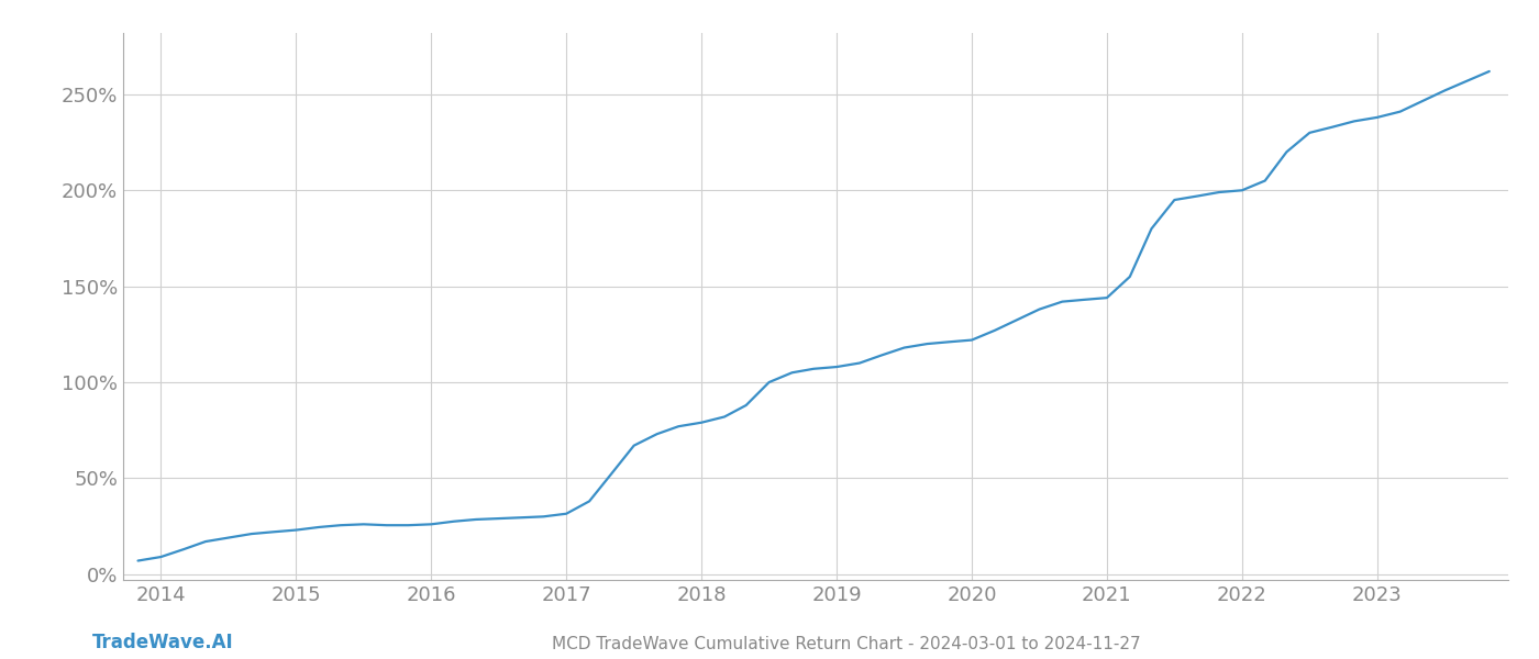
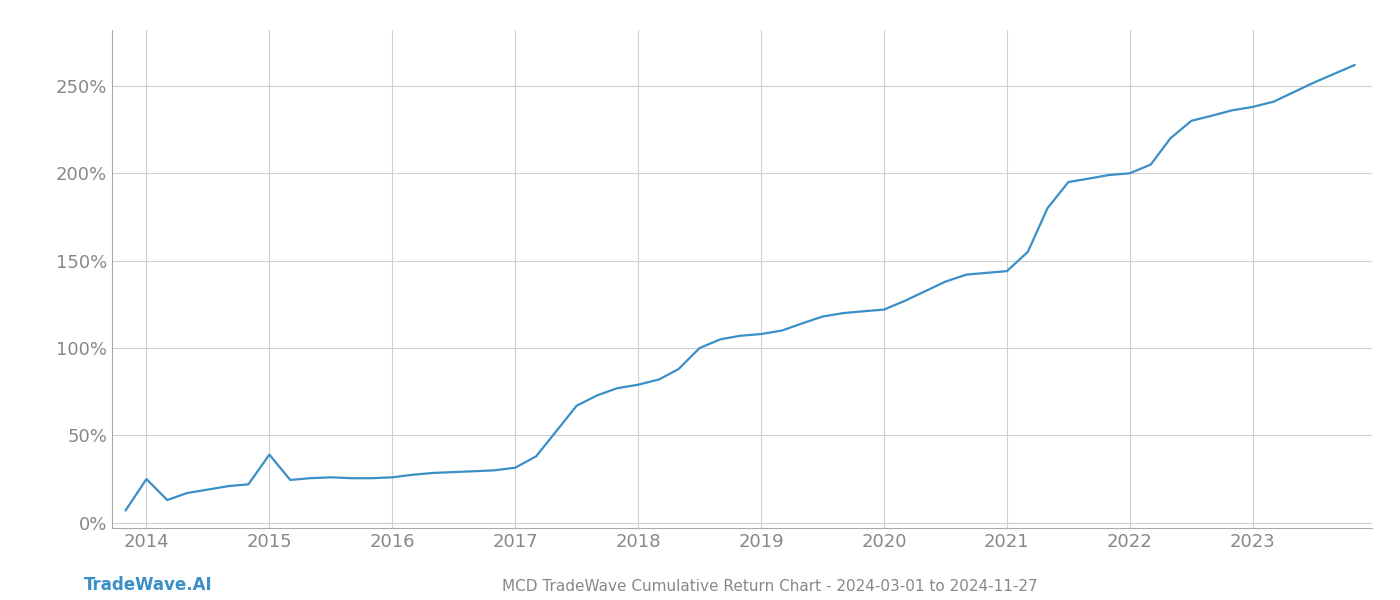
2014: 9% -> 25%
2015: 23% -> 39%
